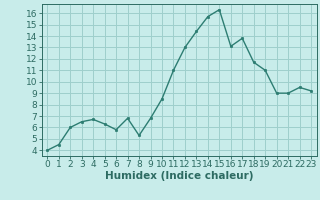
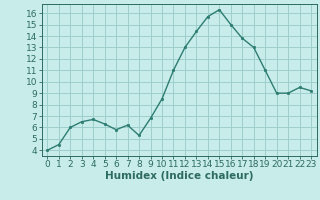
7: 6.8 -> 6.2
16: 13.1 -> 15.0
18: 11.7 -> 13.0
